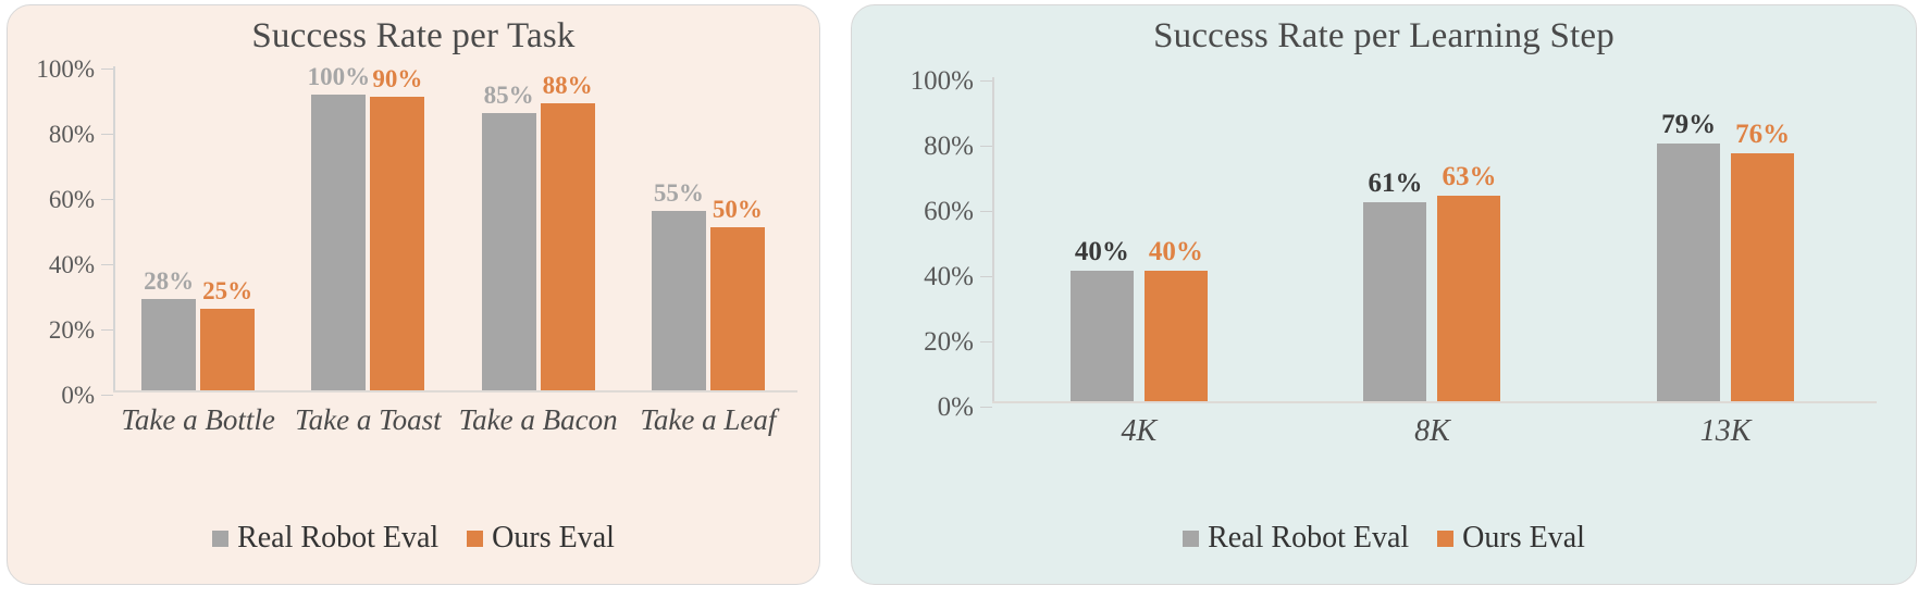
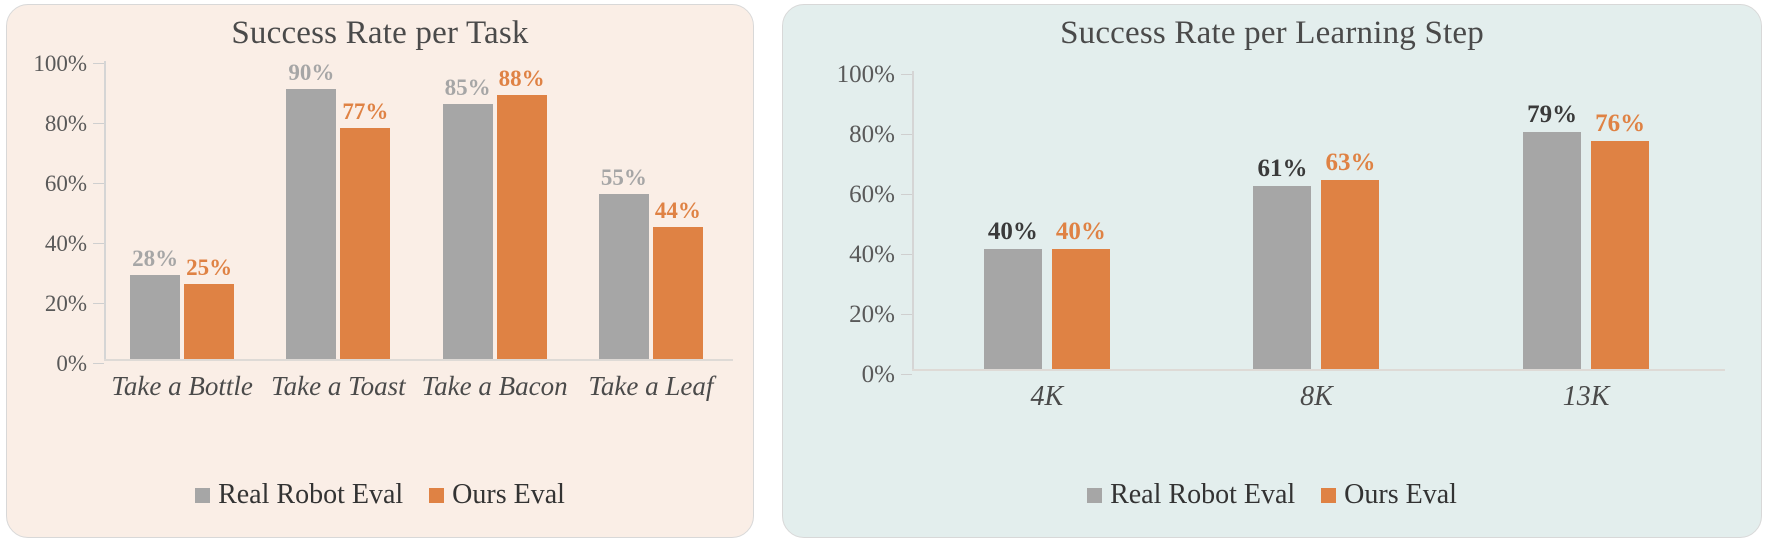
Success Rate per Task/Real Robot Eval/Take a Toast: 100% -> 90%
Success Rate per Task/Ours Eval/Take a Toast: 90% -> 77%
Success Rate per Task/Ours Eval/Take a Leaf: 50% -> 44%
